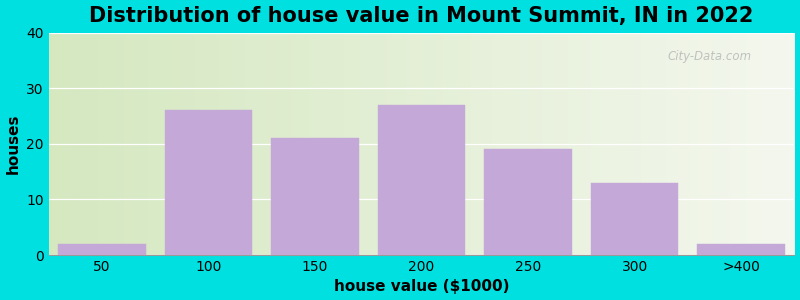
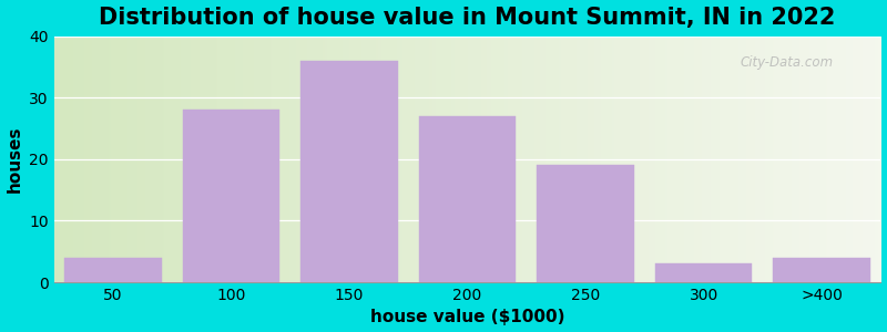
50: 2 -> 4
100: 26 -> 28
150: 21 -> 36
300: 13 -> 3
>400: 2 -> 4
